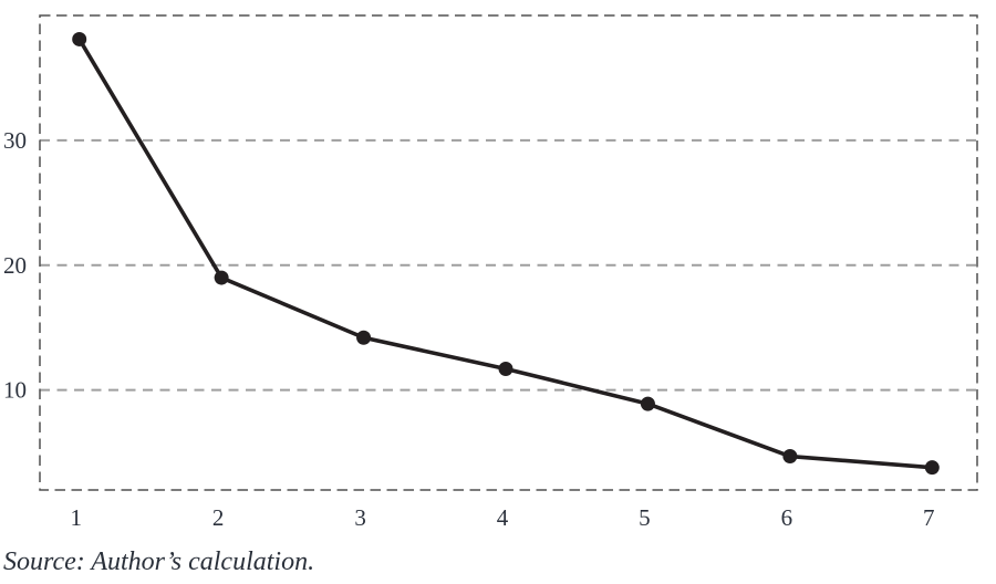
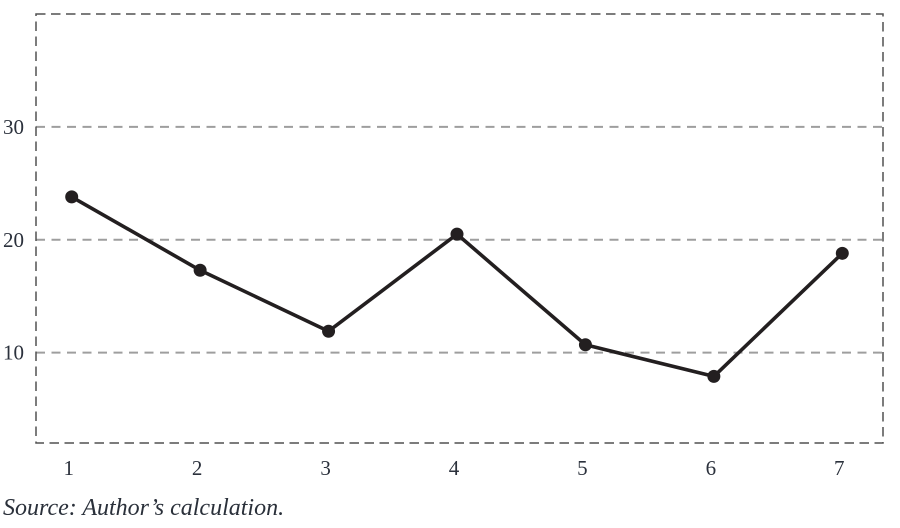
1: 38.1 -> 23.8
2: 19.0 -> 17.3
3: 14.2 -> 11.9
4: 11.7 -> 20.5
5: 8.9 -> 10.7
6: 4.7 -> 7.9
7: 3.8 -> 18.8
